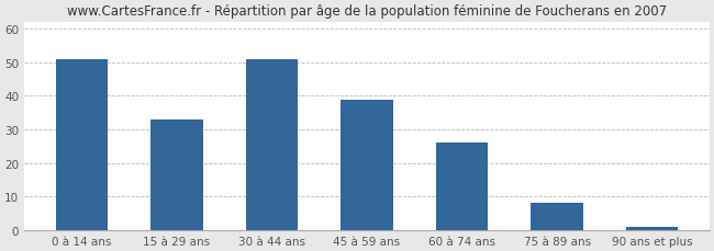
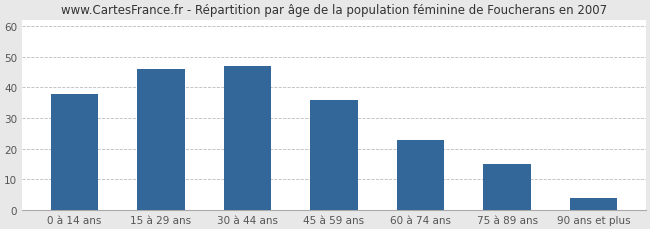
0 à 14 ans: 51 -> 38
15 à 29 ans: 33 -> 46
30 à 44 ans: 51 -> 47
45 à 59 ans: 39 -> 36
60 à 74 ans: 26 -> 23
75 à 89 ans: 8 -> 15
90 ans et plus: 1 -> 4
